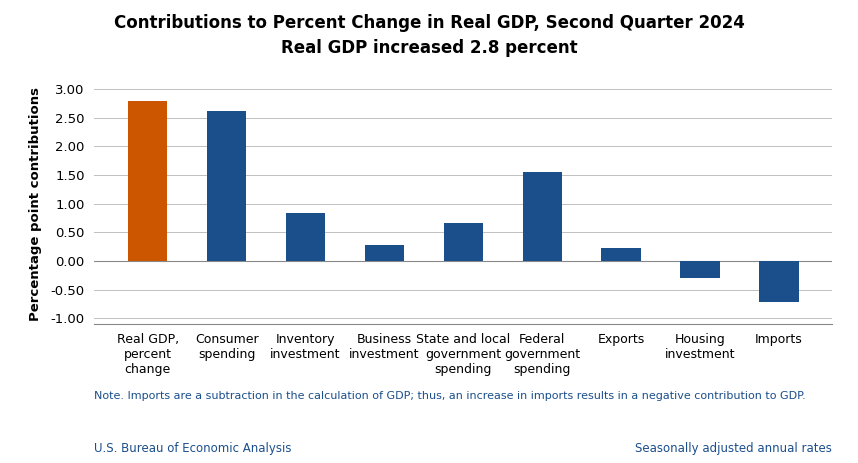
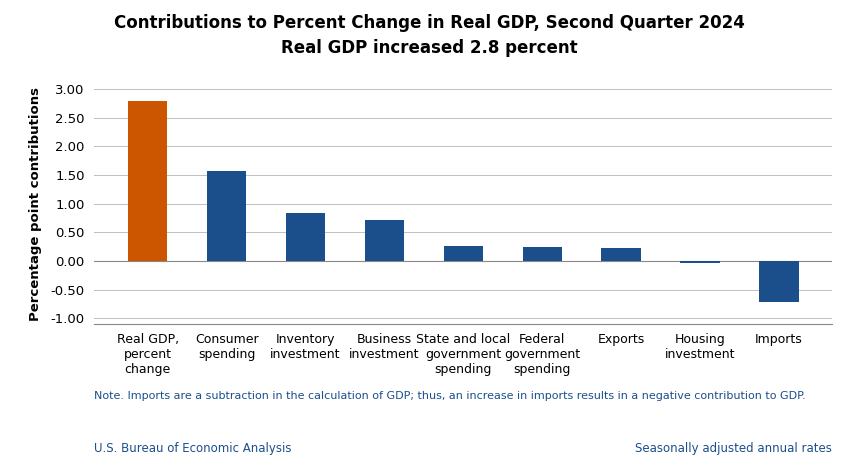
Consumer spending: 2.62 -> 1.57
Business investment: 0.28 -> 0.71
State and local government spending: 0.66 -> 0.27
Federal government spending: 1.56 -> 0.25
Housing investment: -0.30 -> -0.04
